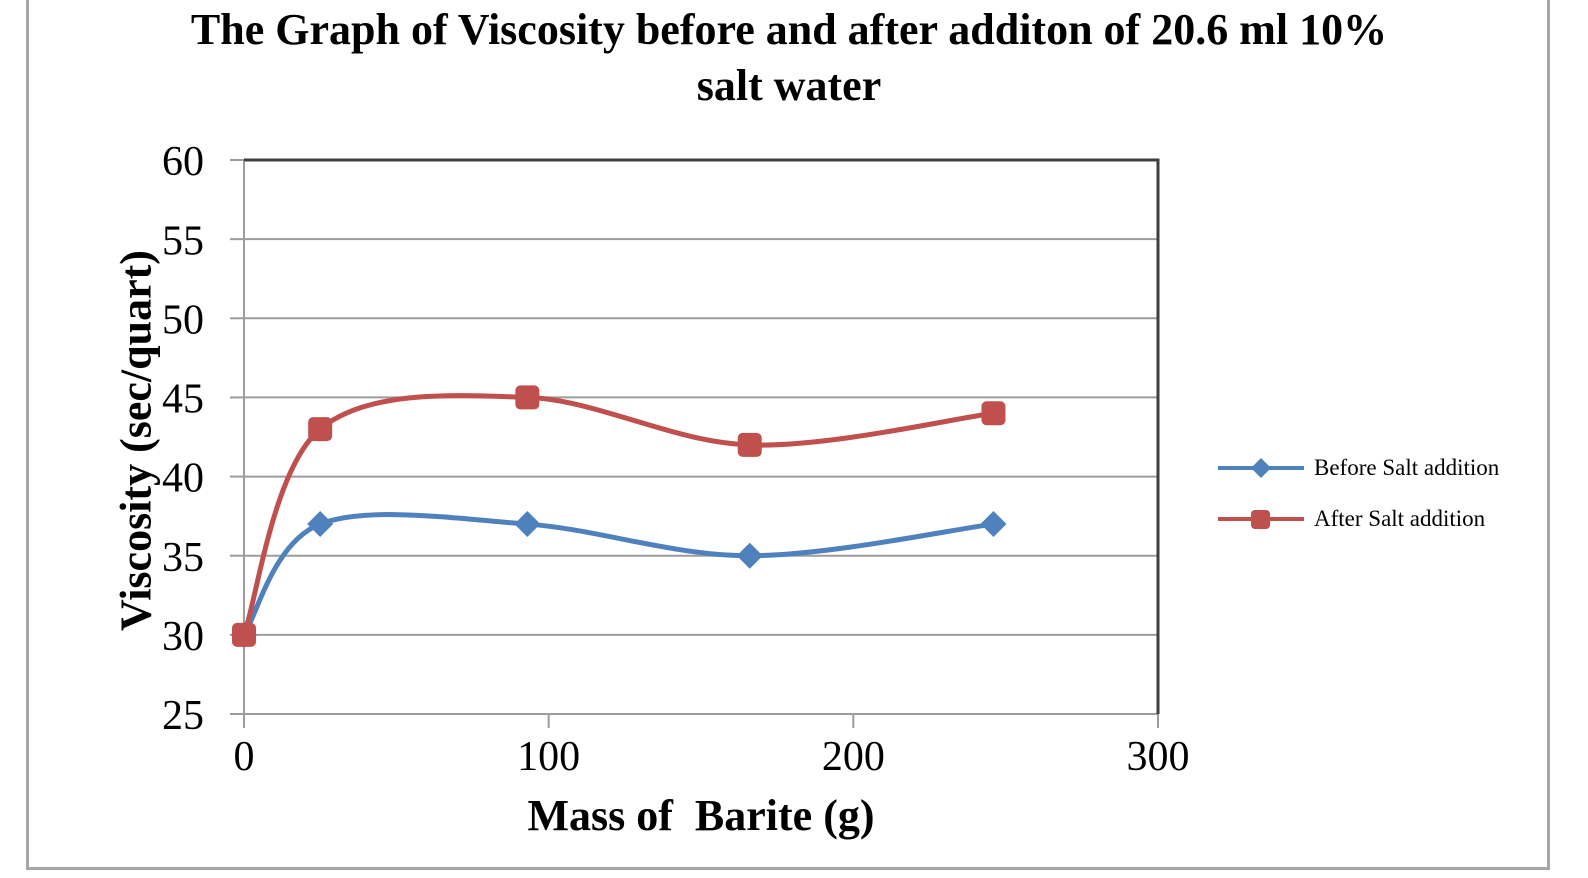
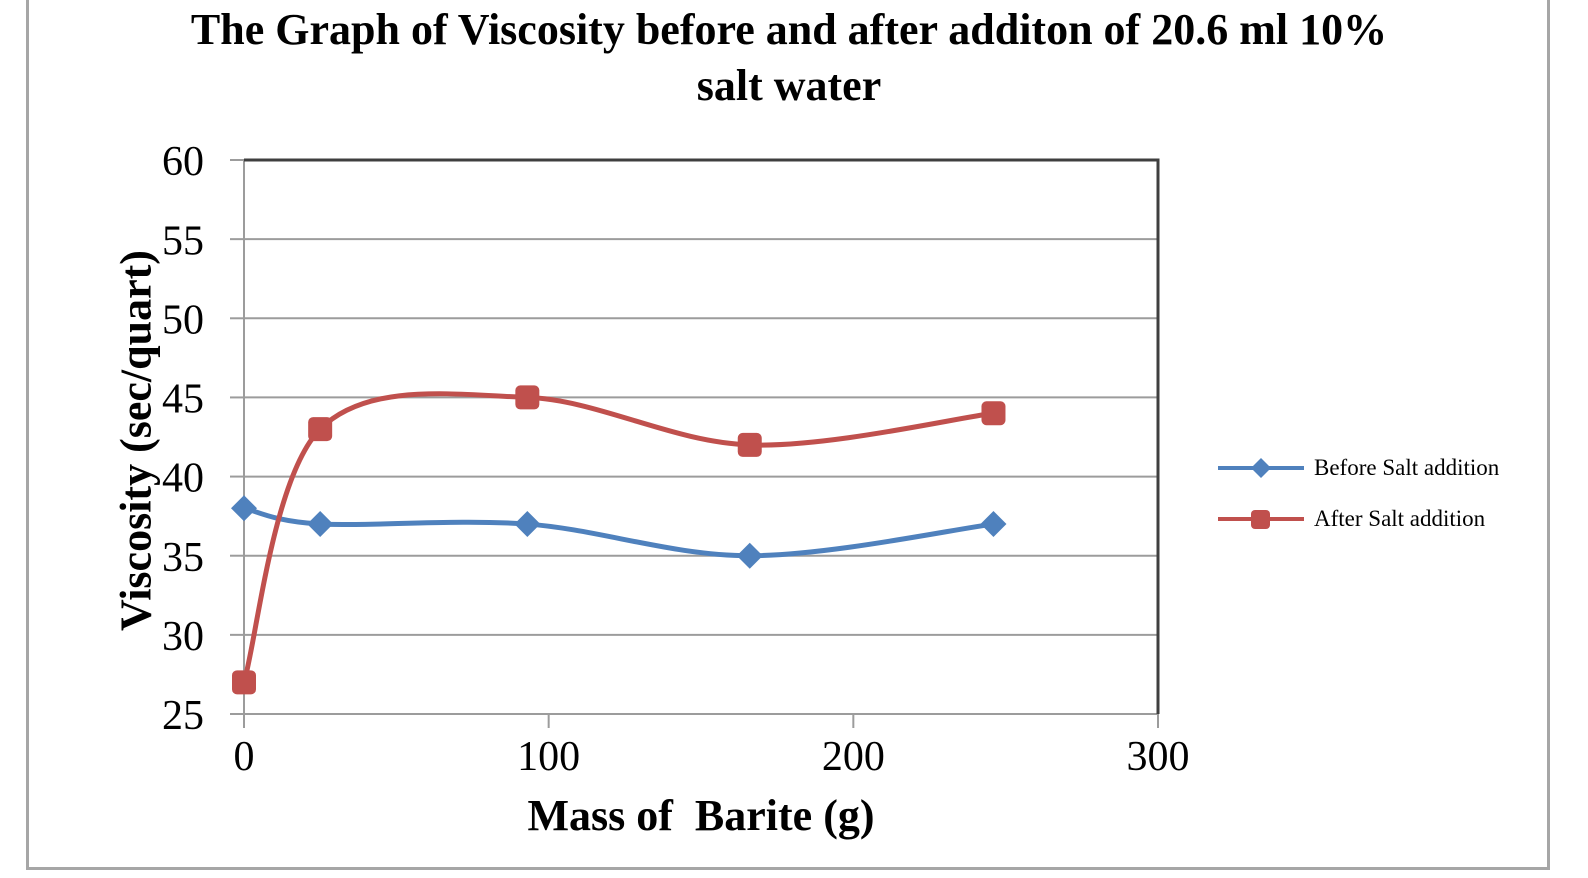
Before Salt addition/0: 30 -> 38
After Salt addition/0: 30 -> 27
